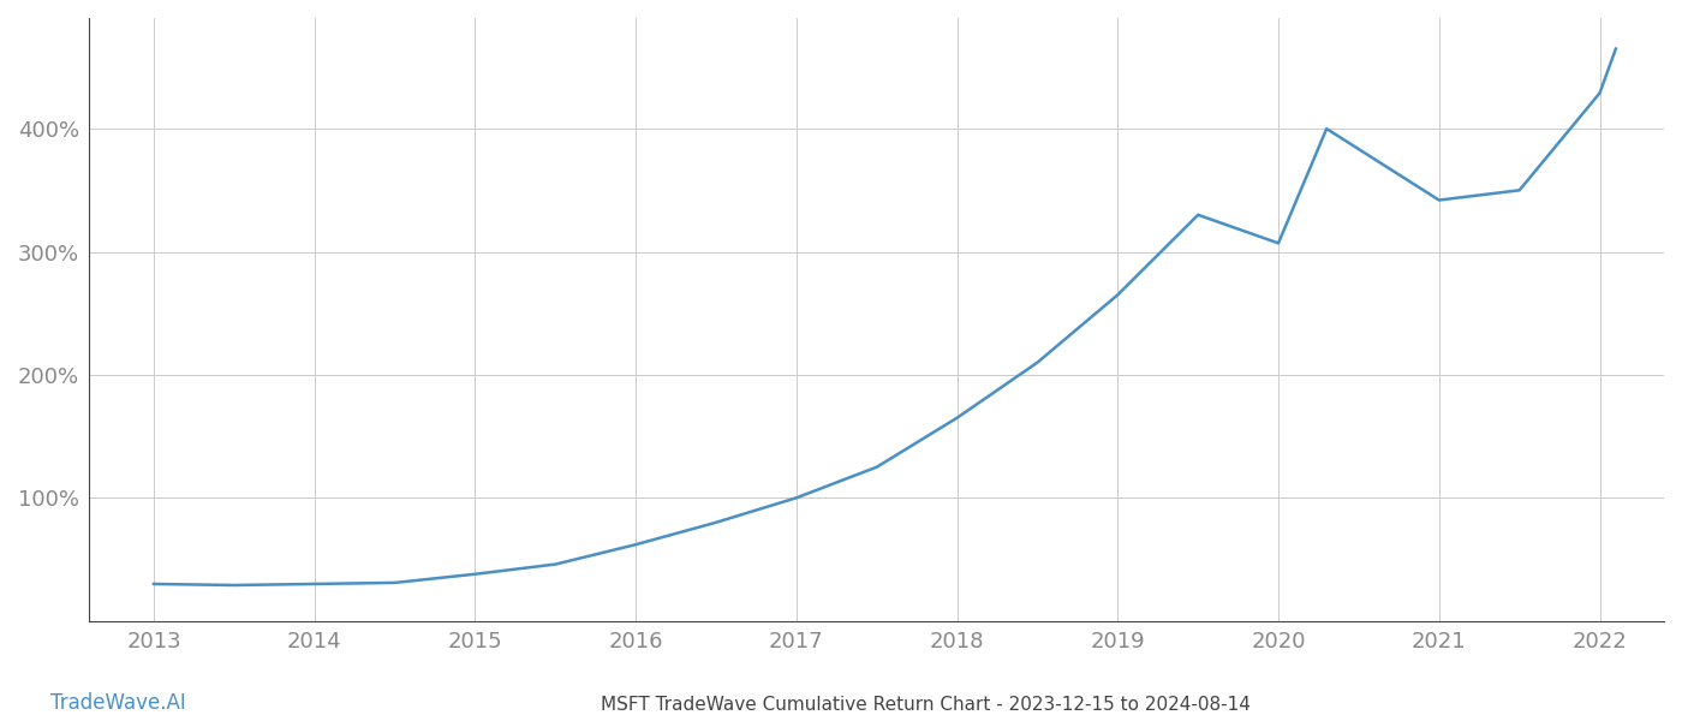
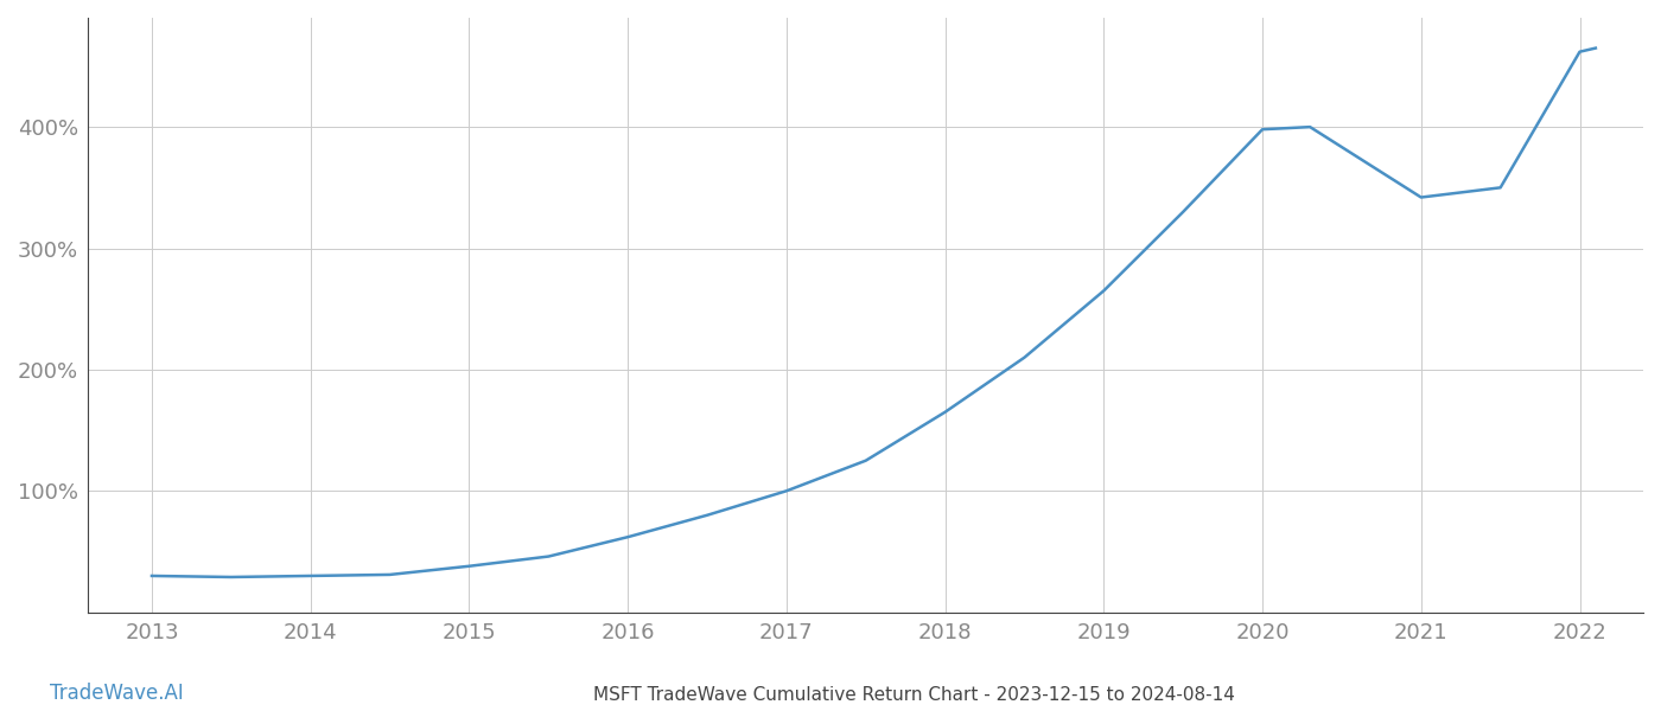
2020: 307% -> 398%
2022: 429% -> 462%
